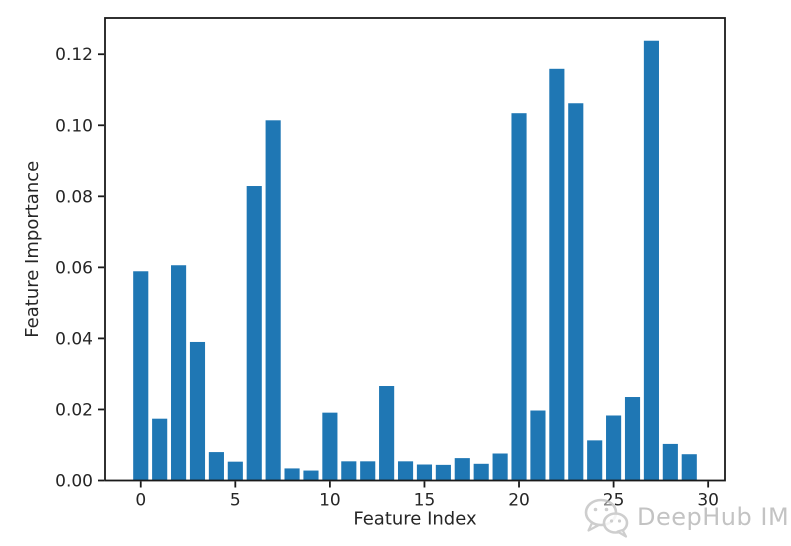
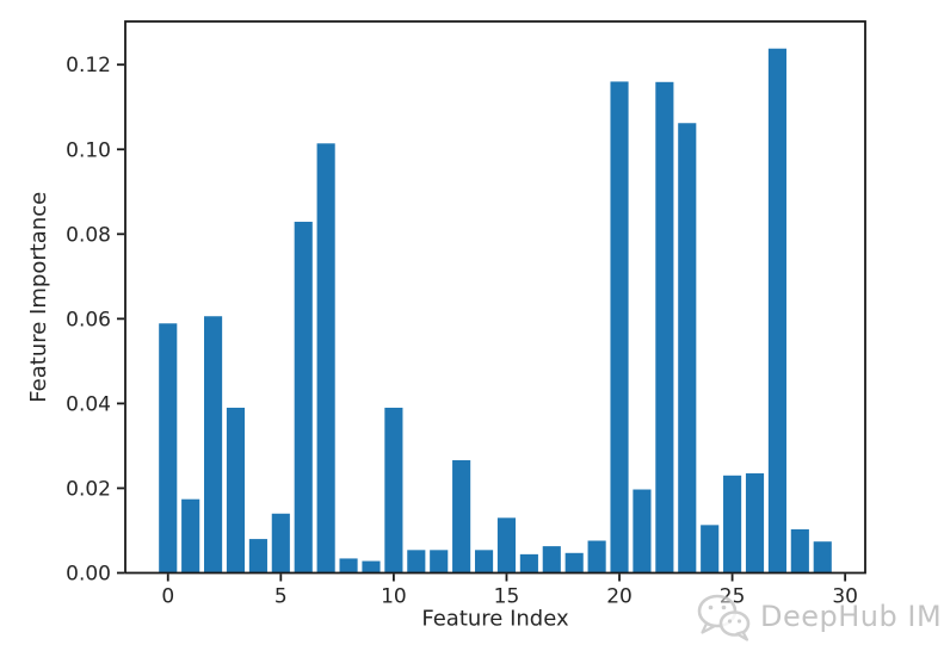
5: 0.005 -> 0.014
10: 0.019 -> 0.039
15: 0.004 -> 0.013
20: 0.103 -> 0.116
25: 0.018 -> 0.023
